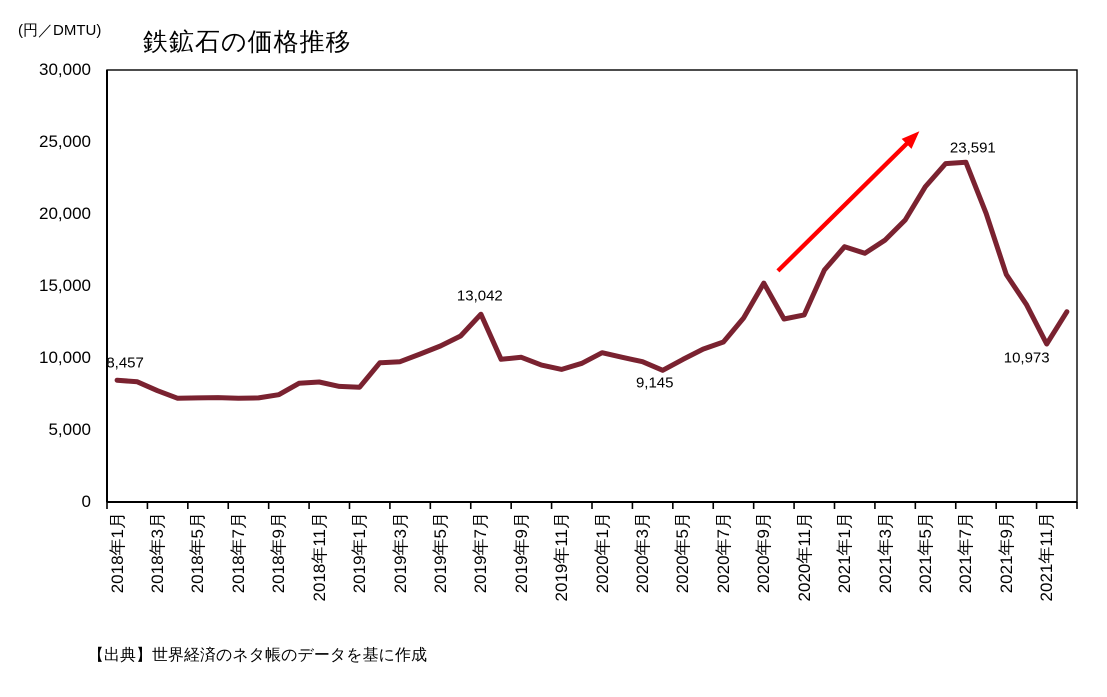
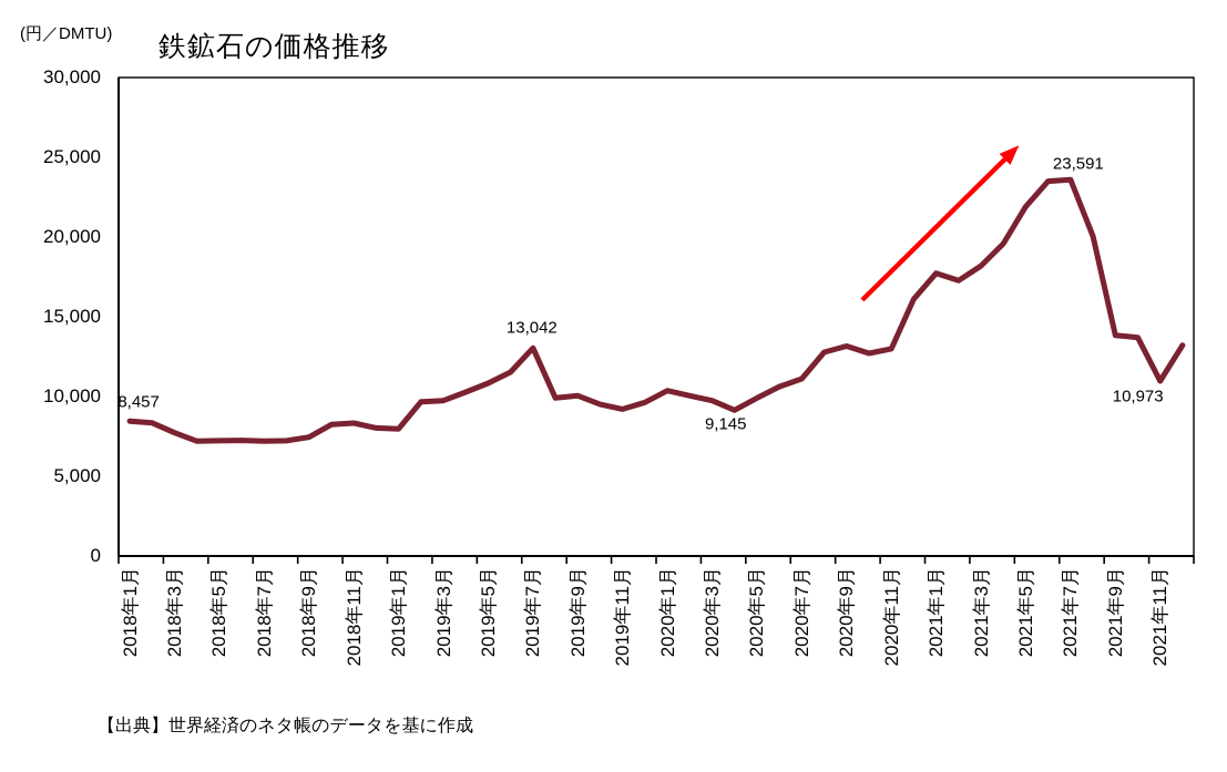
2020年9月: 15200 -> 13200
2021年9月: 15800 -> 13800
